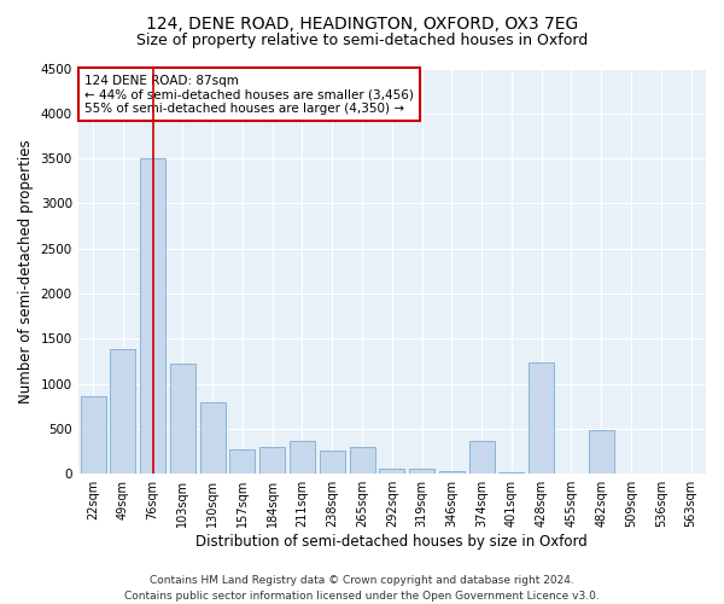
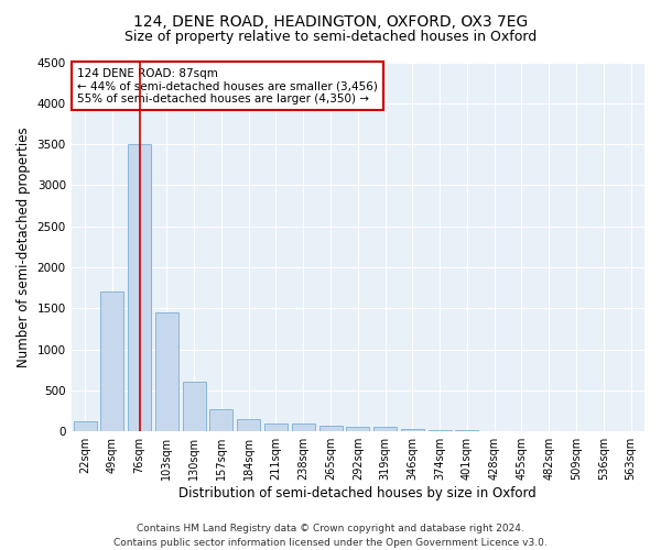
22sqm: 860 -> 130
49sqm: 1380 -> 1700
103sqm: 1220 -> 1450
130sqm: 800 -> 610
184sqm: 300 -> 150
211sqm: 360 -> 90
238sqm: 260 -> 90
265sqm: 300 -> 60
374sqm: 360 -> 20
428sqm: 1240 -> 10
482sqm: 480 -> 0
